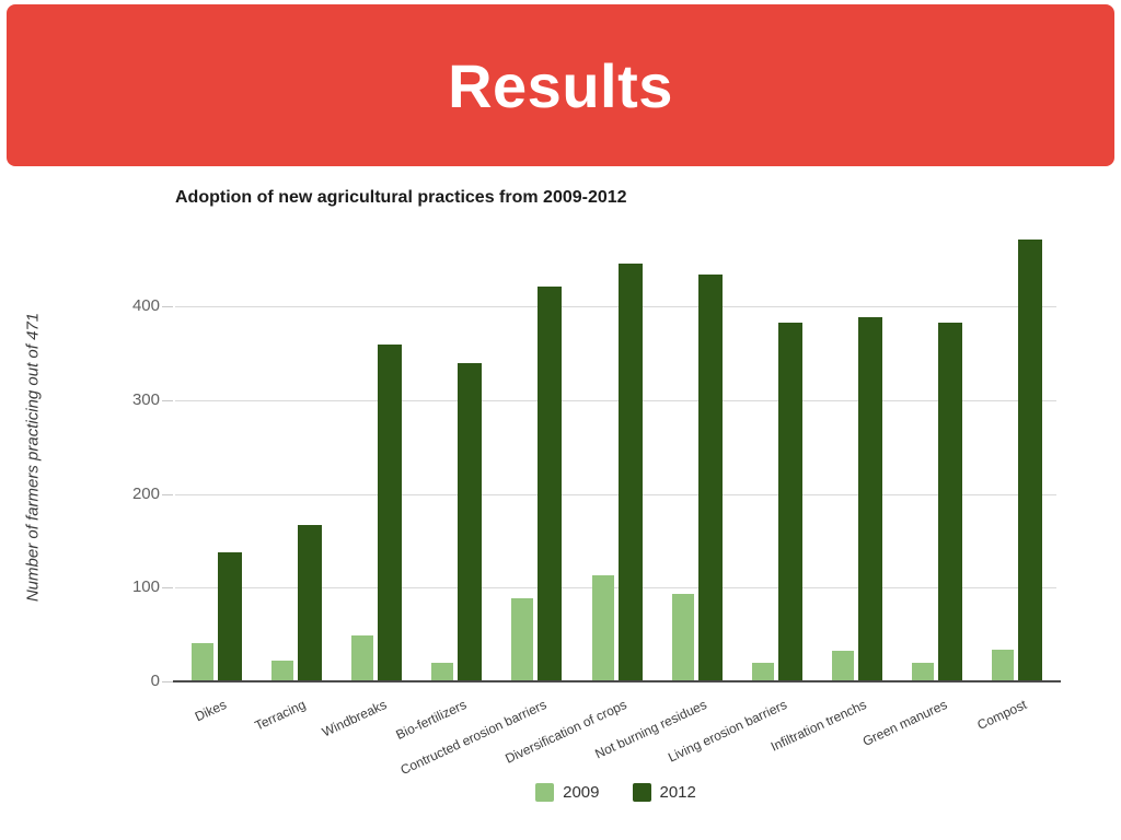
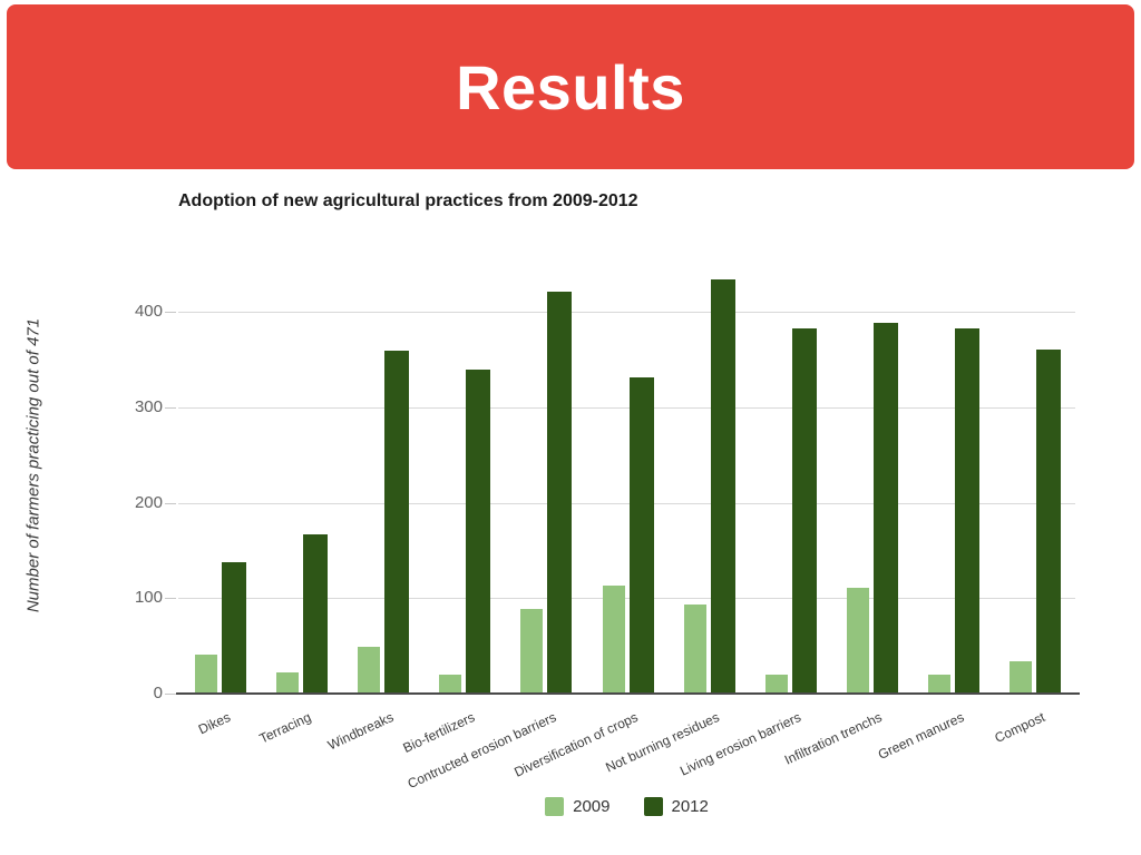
2012/Diversification of crops: 440 -> 330
2009/Infiltration trenchs: 30 -> 110
2012/Compost: 470 -> 360
